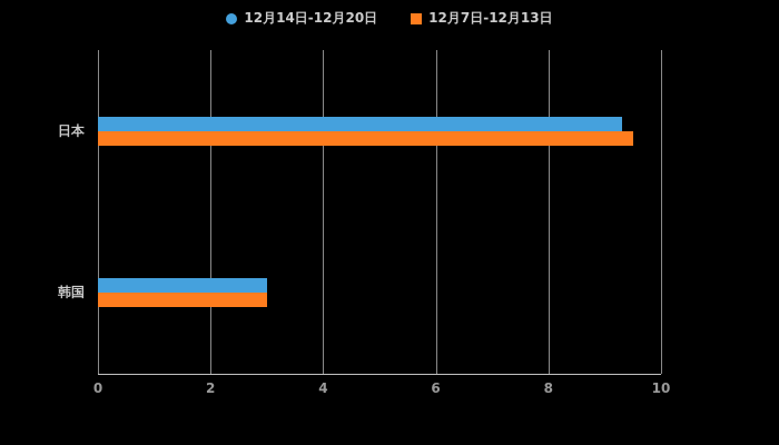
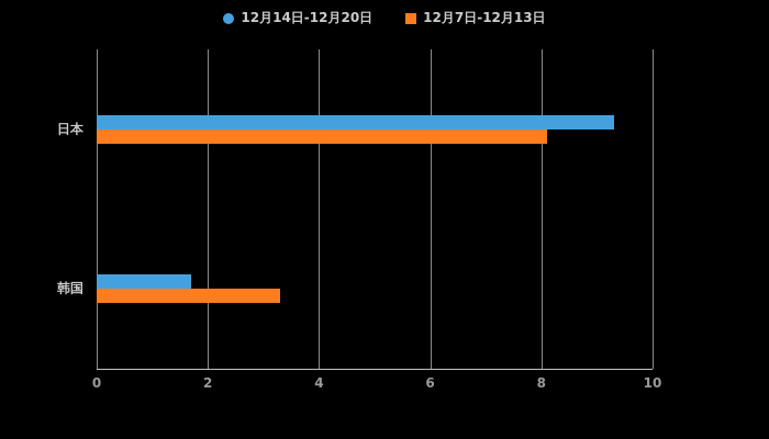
12月7日-12月13日/日本: 9.5 -> 8.1
12月14日-12月20日/韩国: 3.0 -> 1.7
12月7日-12月13日/韩国: 3.0 -> 3.3
